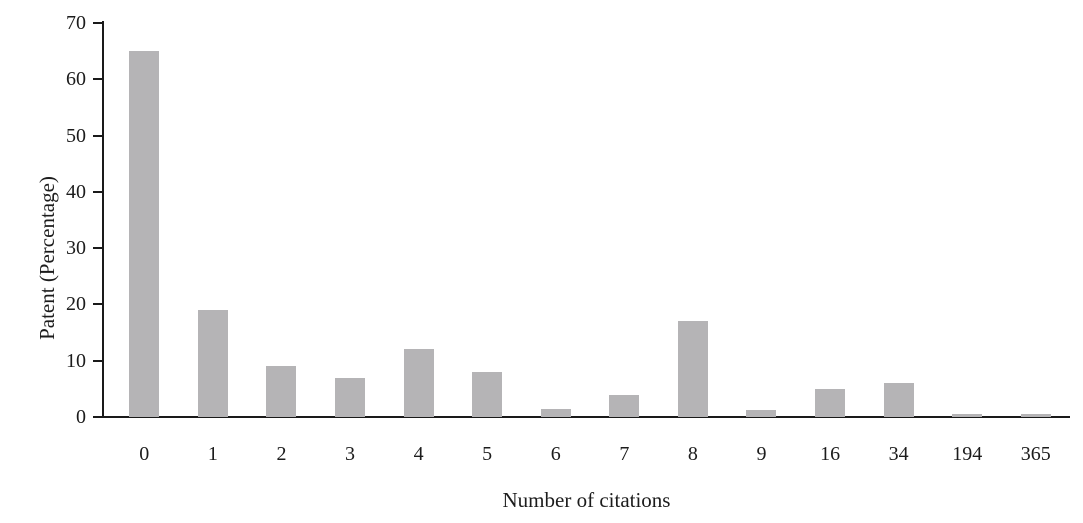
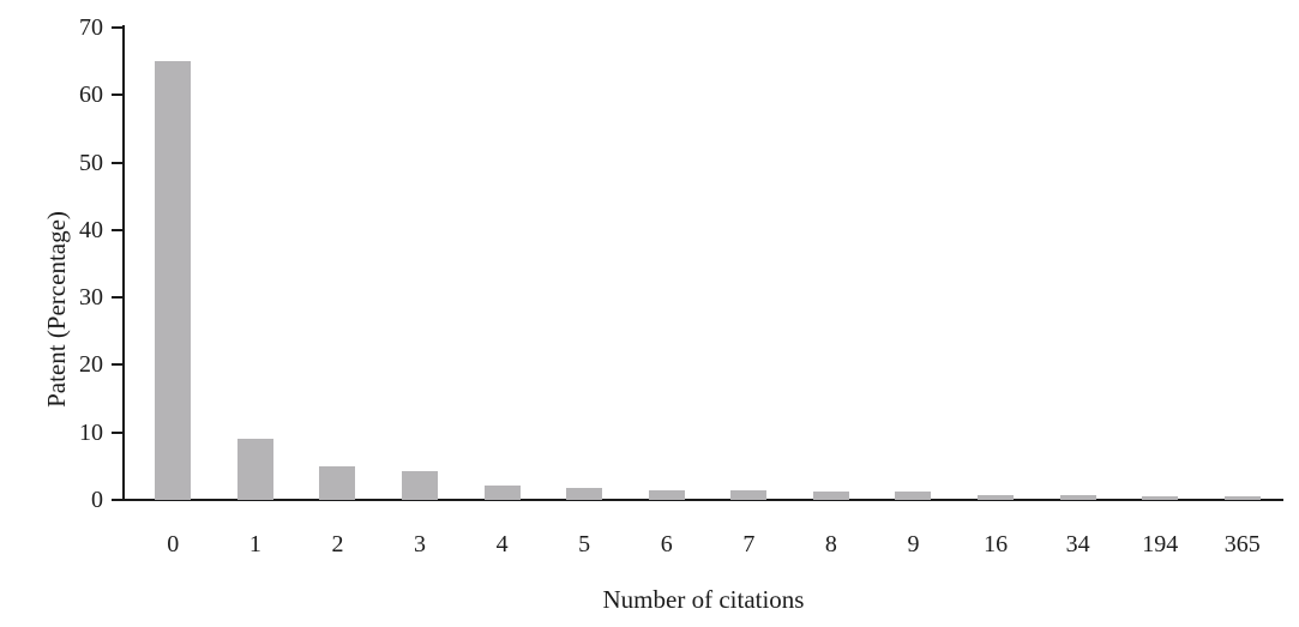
1: 19 -> 9
2: 9 -> 5
3: 7 -> 4
4: 12 -> 2
5: 8 -> 2
7: 4 -> 1
8: 17 -> 1
16: 5 -> 1
34: 6 -> 1
